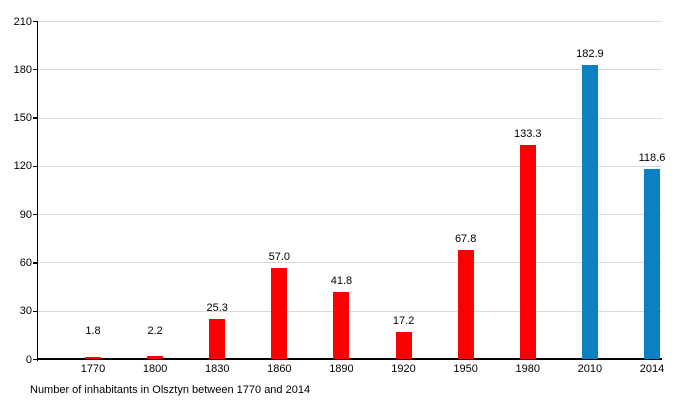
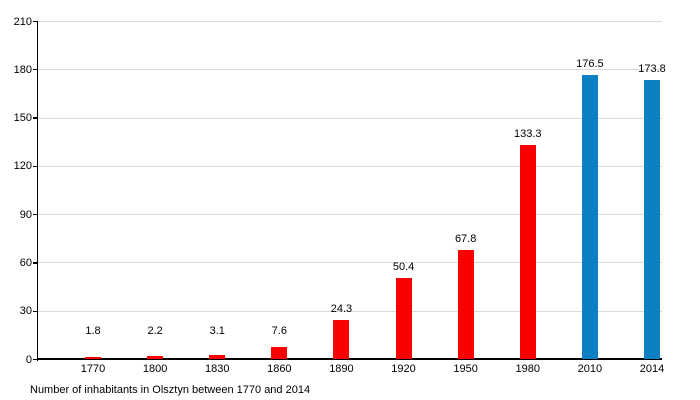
1830: 25.3 -> 3.1
1860: 57.0 -> 7.6
1890: 41.8 -> 24.3
1920: 17.2 -> 50.4
2010: 182.9 -> 176.5
2014: 118.6 -> 173.8
